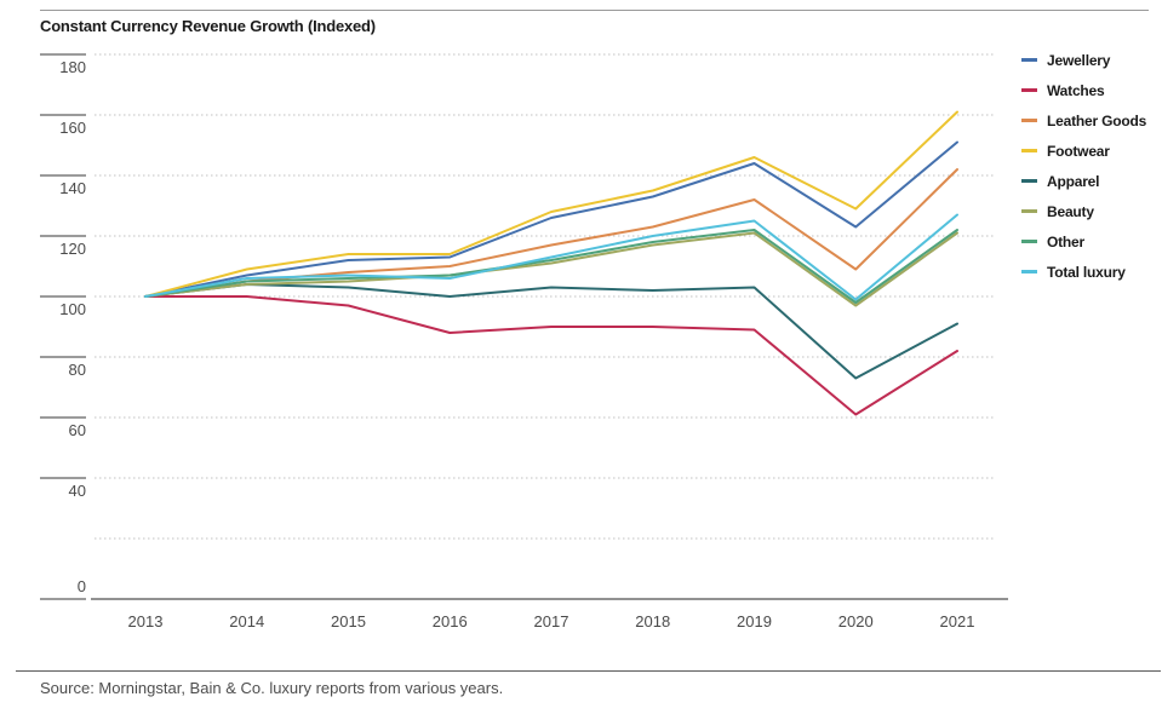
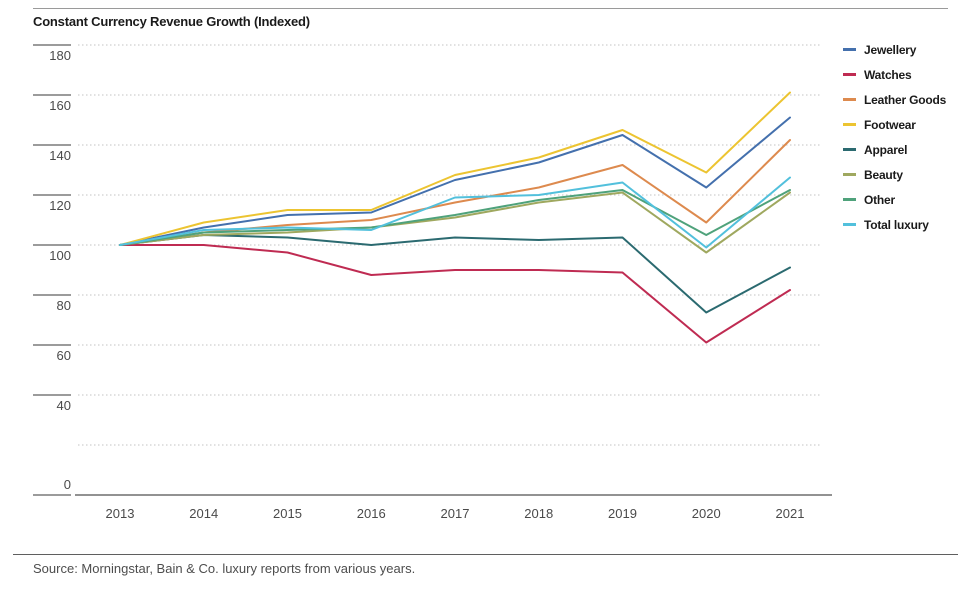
Total luxury/2017: 113 -> 119
Other/2020: 98 -> 104
